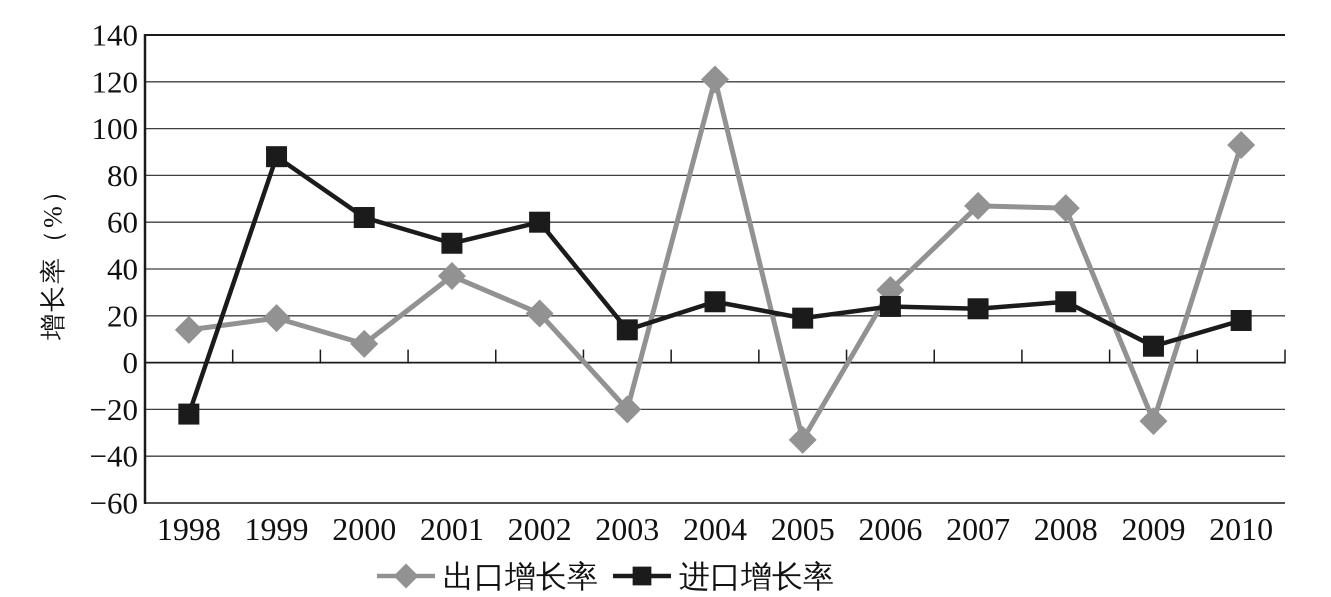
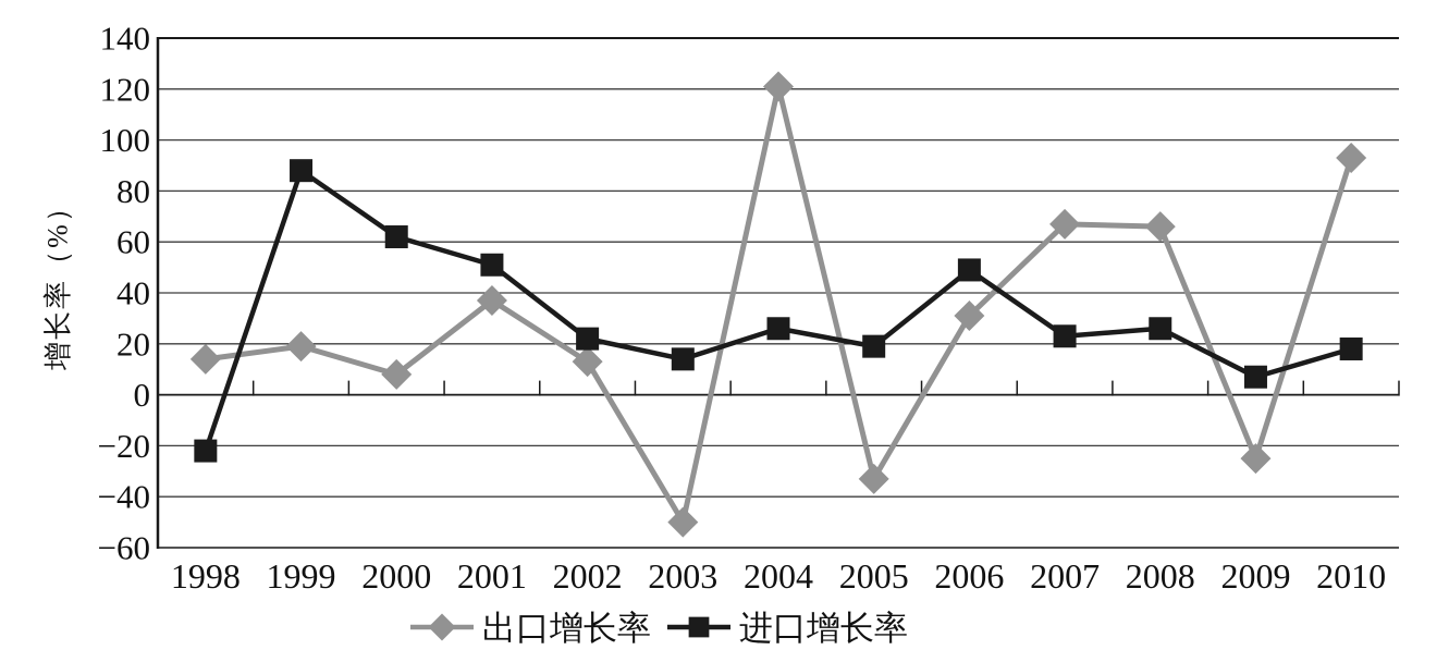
出口增长率/2002: 21 -> 13
进口增长率/2002: 60 -> 22
出口增长率/2003: -20 -> -50
进口增长率/2006: 24 -> 49
